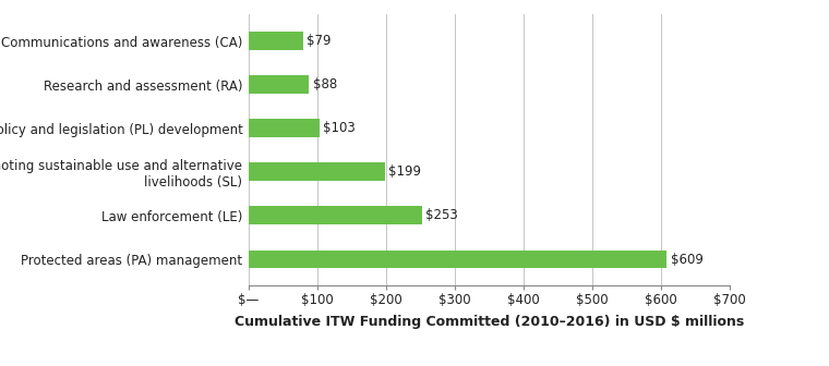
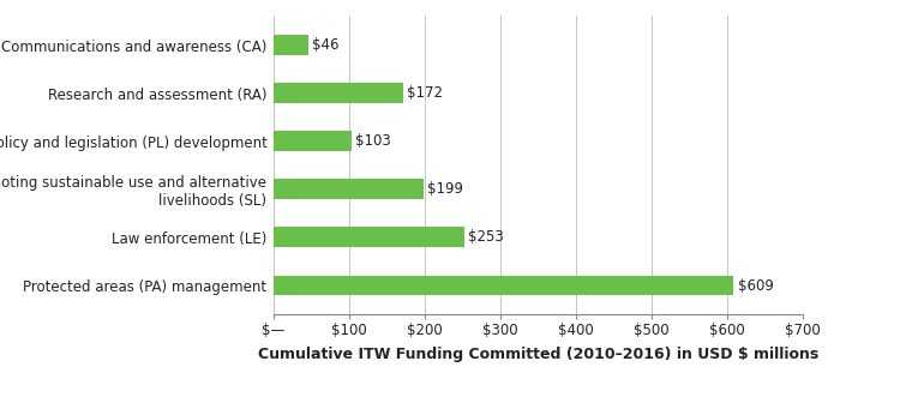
Communications and awareness (CA): $79 -> $46
Research and assessment (RA): $88 -> $172
